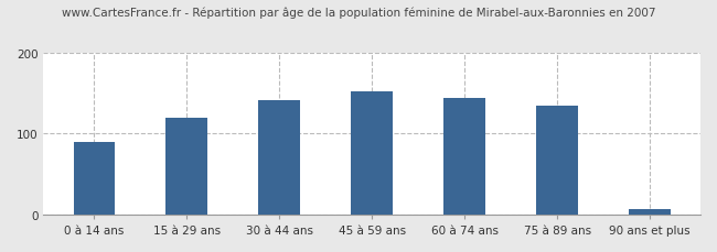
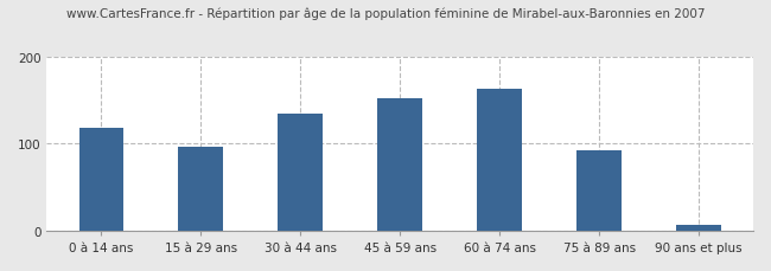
0 à 14 ans: 90 -> 118
15 à 29 ans: 120 -> 97
30 à 44 ans: 142 -> 135
60 à 74 ans: 144 -> 163
75 à 89 ans: 134 -> 92
